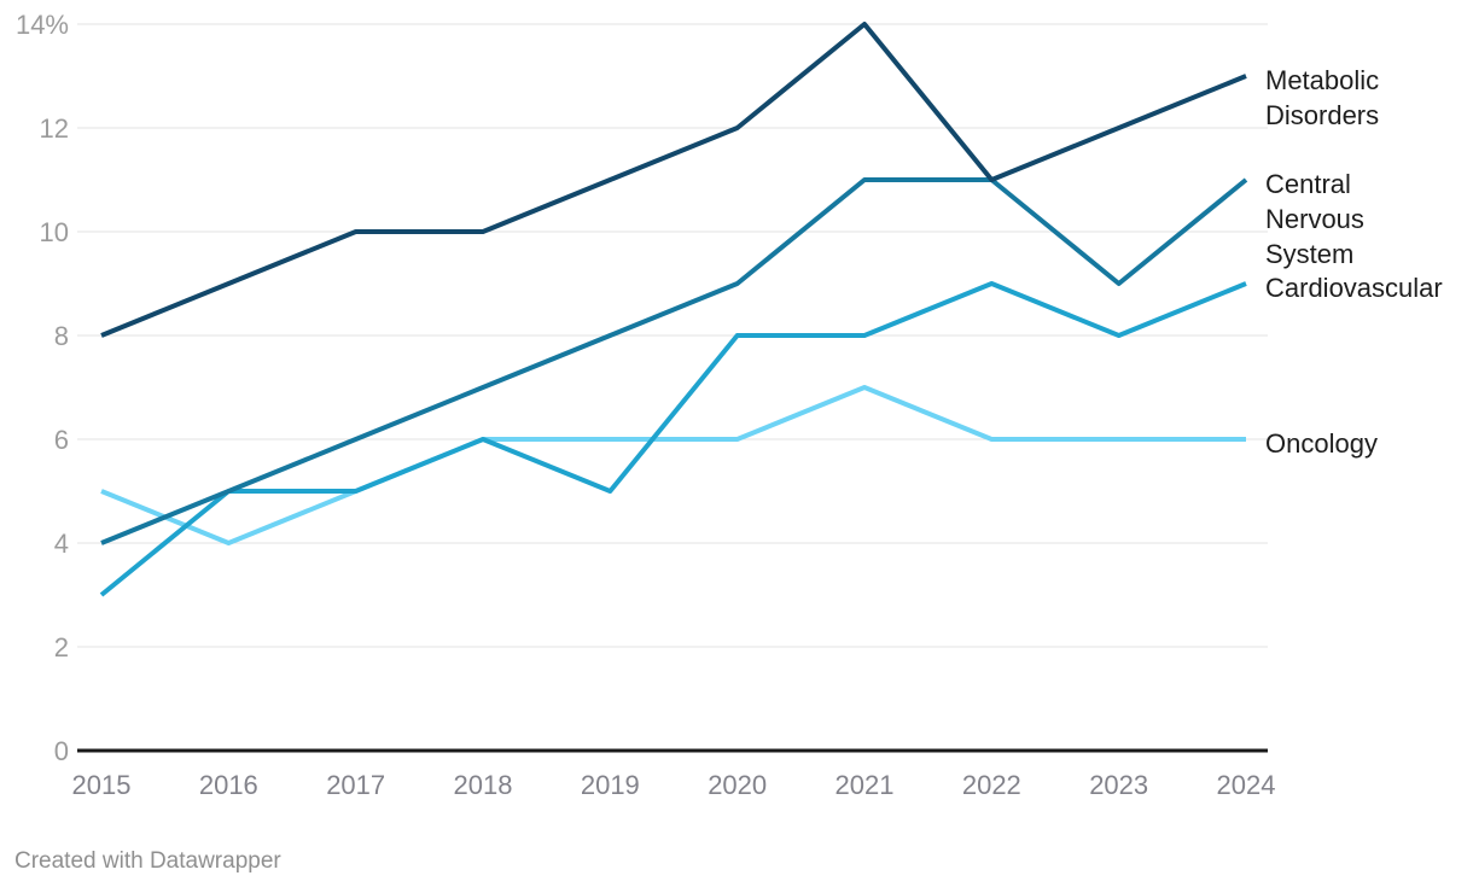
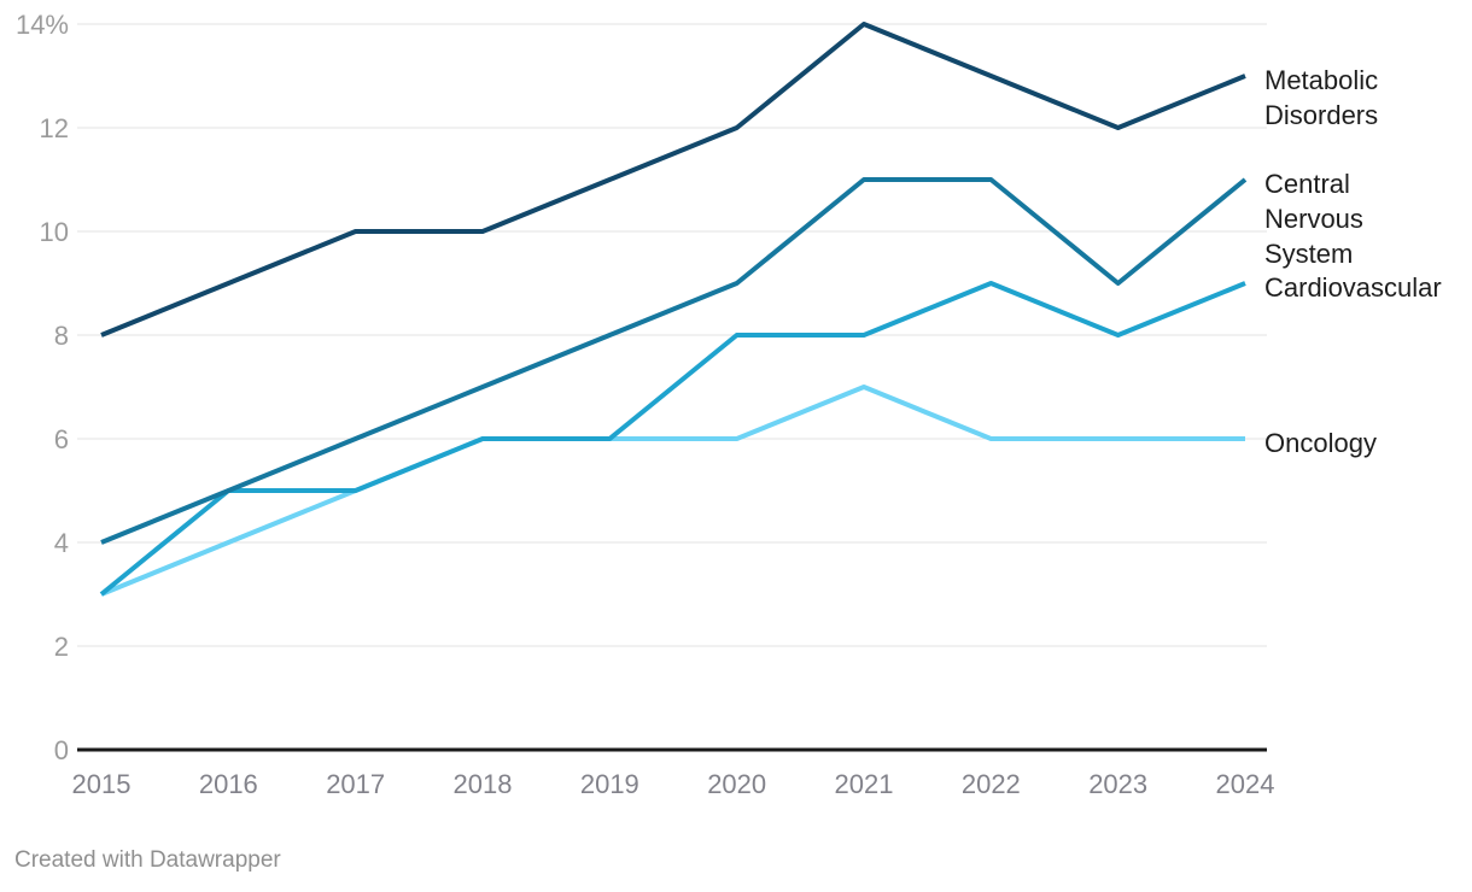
Oncology/2015: 5% -> 3%
Cardiovascular/2019: 5% -> 6%
Metabolic Disorders/2022: 11% -> 13%
